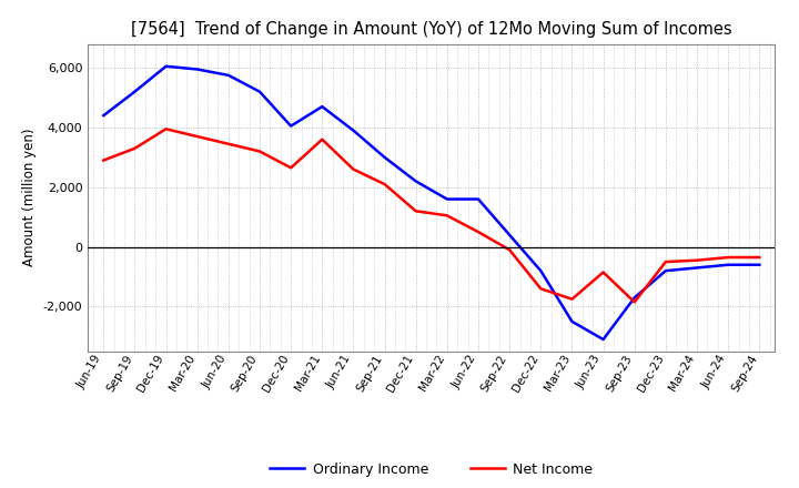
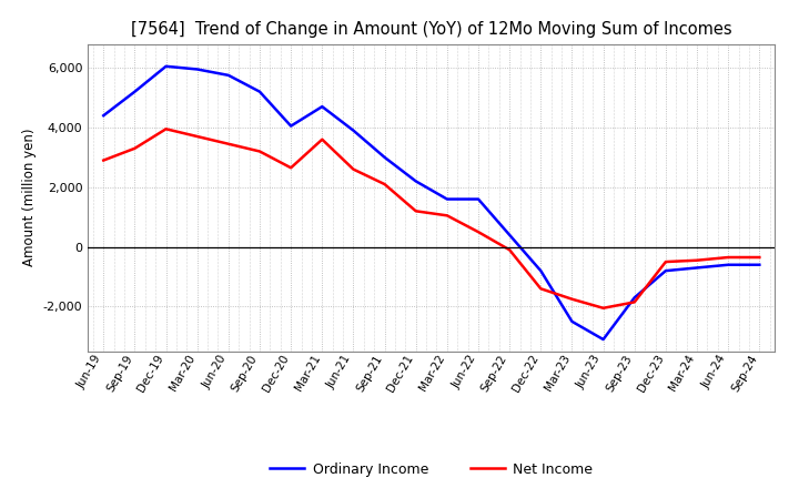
Net Income/Jun-23: -850 -> -2,050
